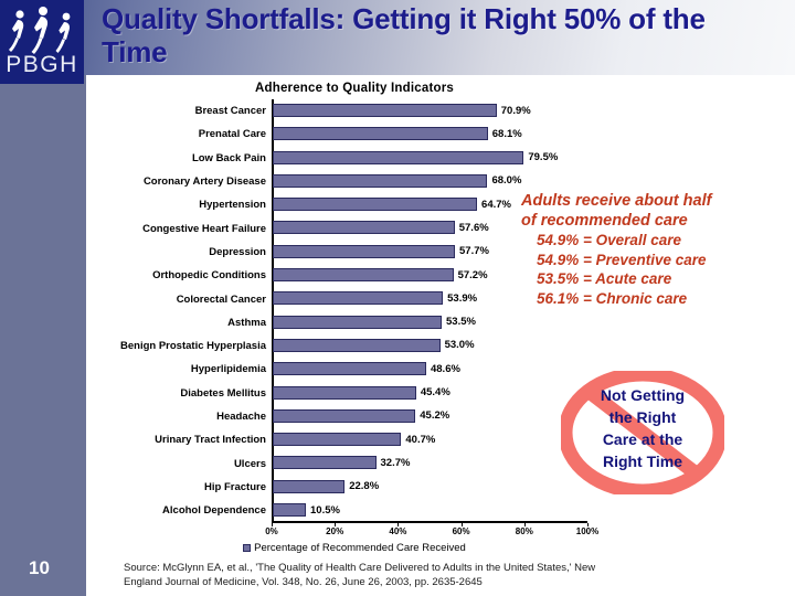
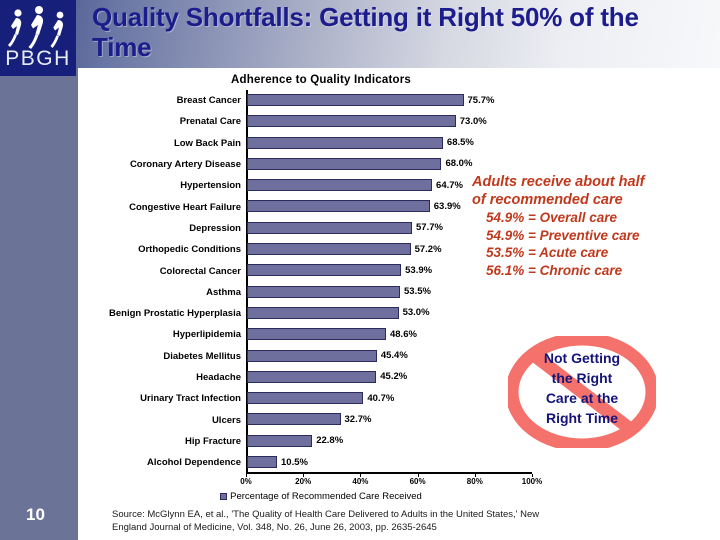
Breast Cancer: 70.9% -> 75.7%
Prenatal Care: 68.1% -> 73.0%
Low Back Pain: 79.5% -> 68.5%
Congestive Heart Failure: 57.6% -> 63.9%
